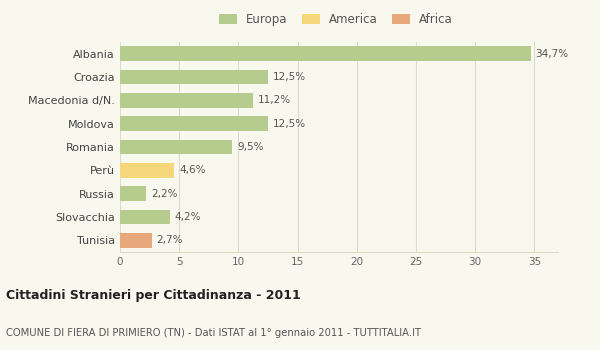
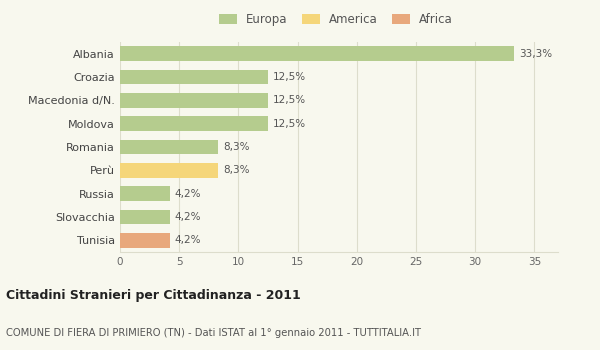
Albania: 34,7% -> 33,3%
Macedonia d/N.: 11,2% -> 12,5%
Romania: 9,5% -> 8,3%
Perù: 4,6% -> 8,3%
Russia: 2,2% -> 4,2%
Tunisia: 2,7% -> 4,2%
